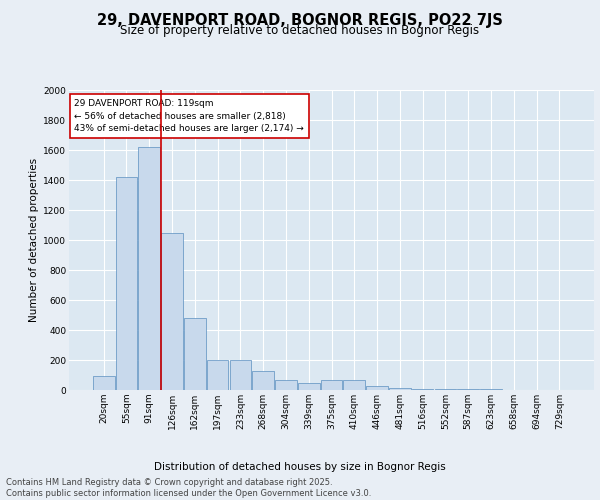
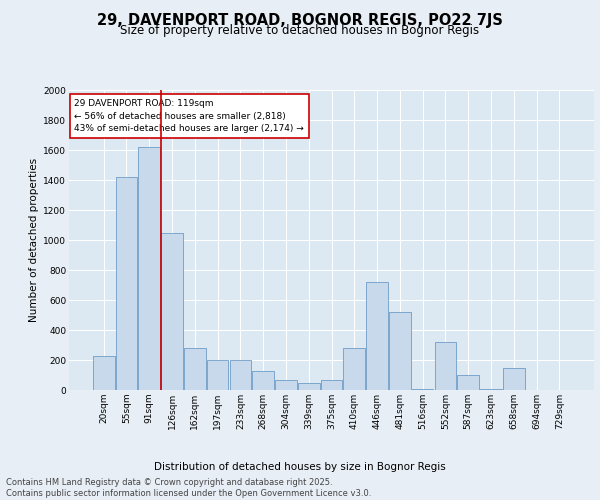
20sqm: 100 -> 230
162sqm: 480 -> 280
410sqm: 60 -> 280
446sqm: 30 -> 720
481sqm: 20 -> 520
552sqm: 10 -> 320
587sqm: 0 -> 100
658sqm: 0 -> 150
